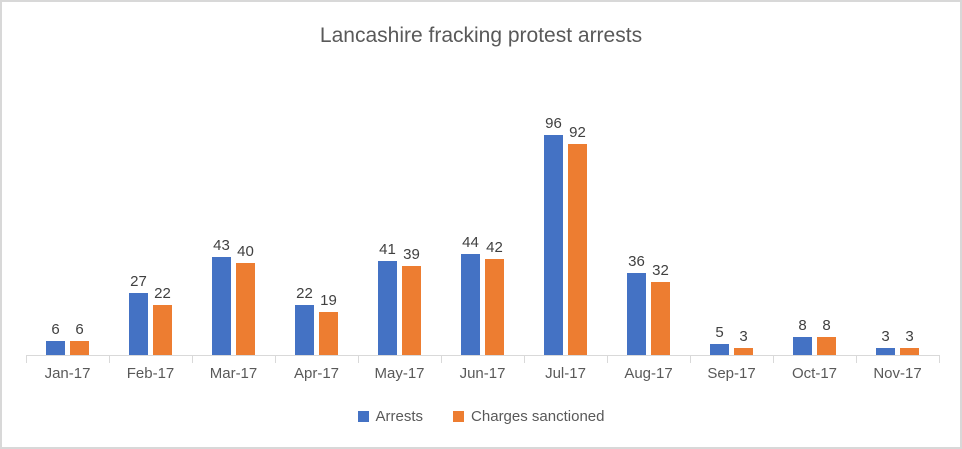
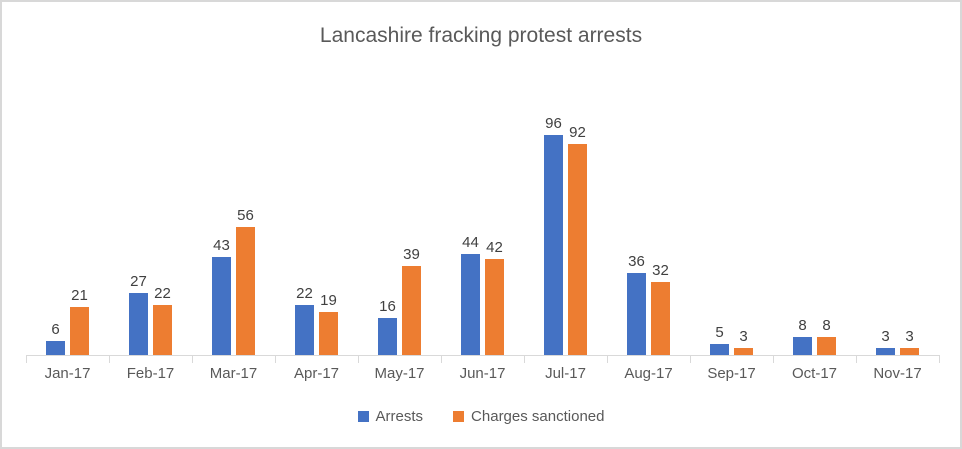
Charges sanctioned/Jan-17: 6 -> 21
Charges sanctioned/Mar-17: 40 -> 56
Arrests/May-17: 41 -> 16
